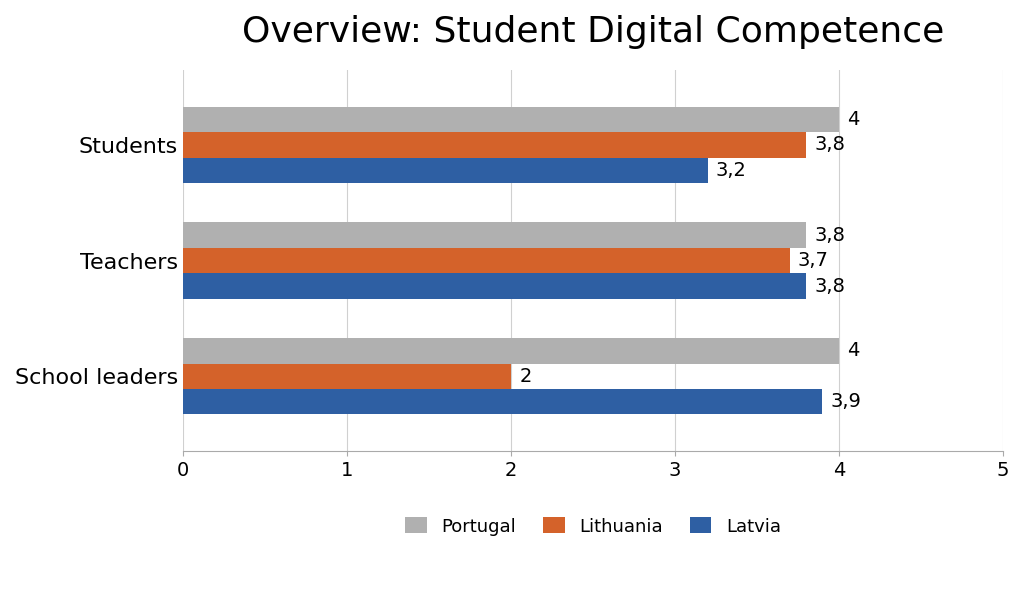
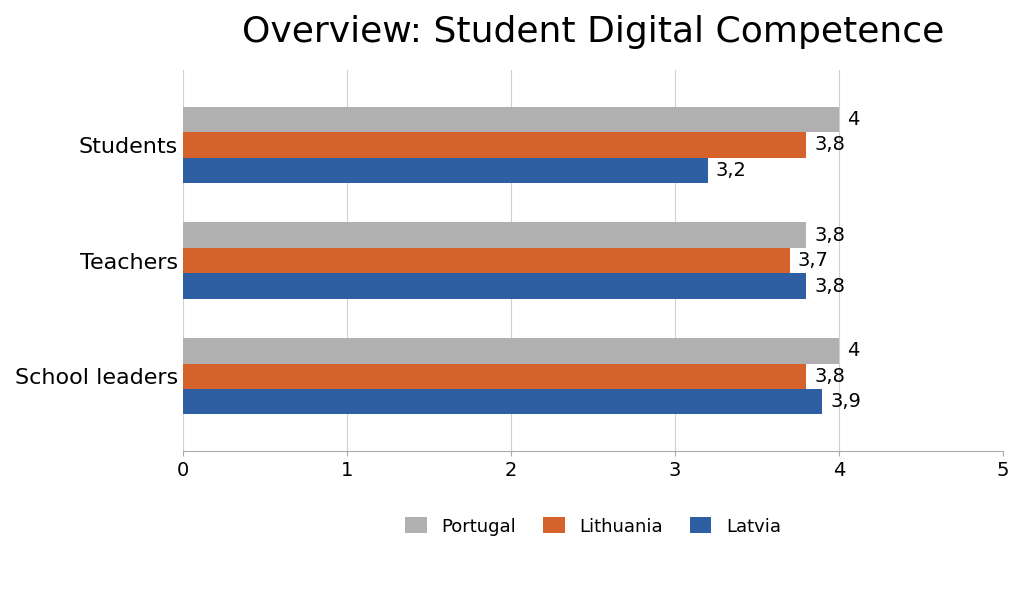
Lithuania/School leaders: 2 -> 3,8
